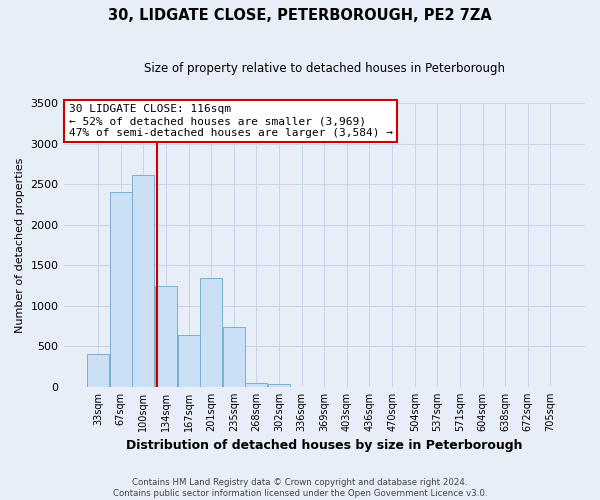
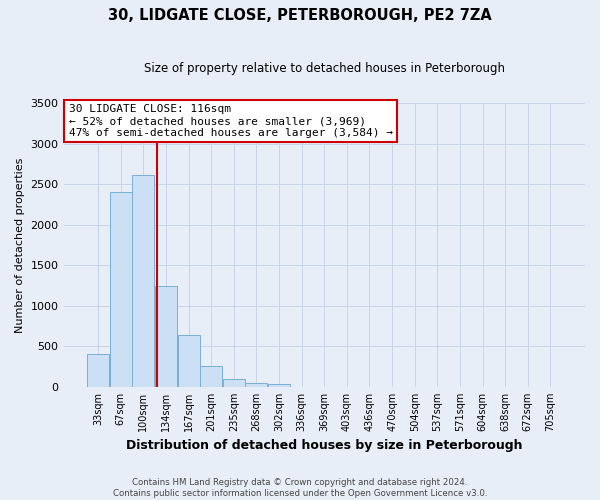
201sqm: 1340 -> 260
235sqm: 740 -> 100
